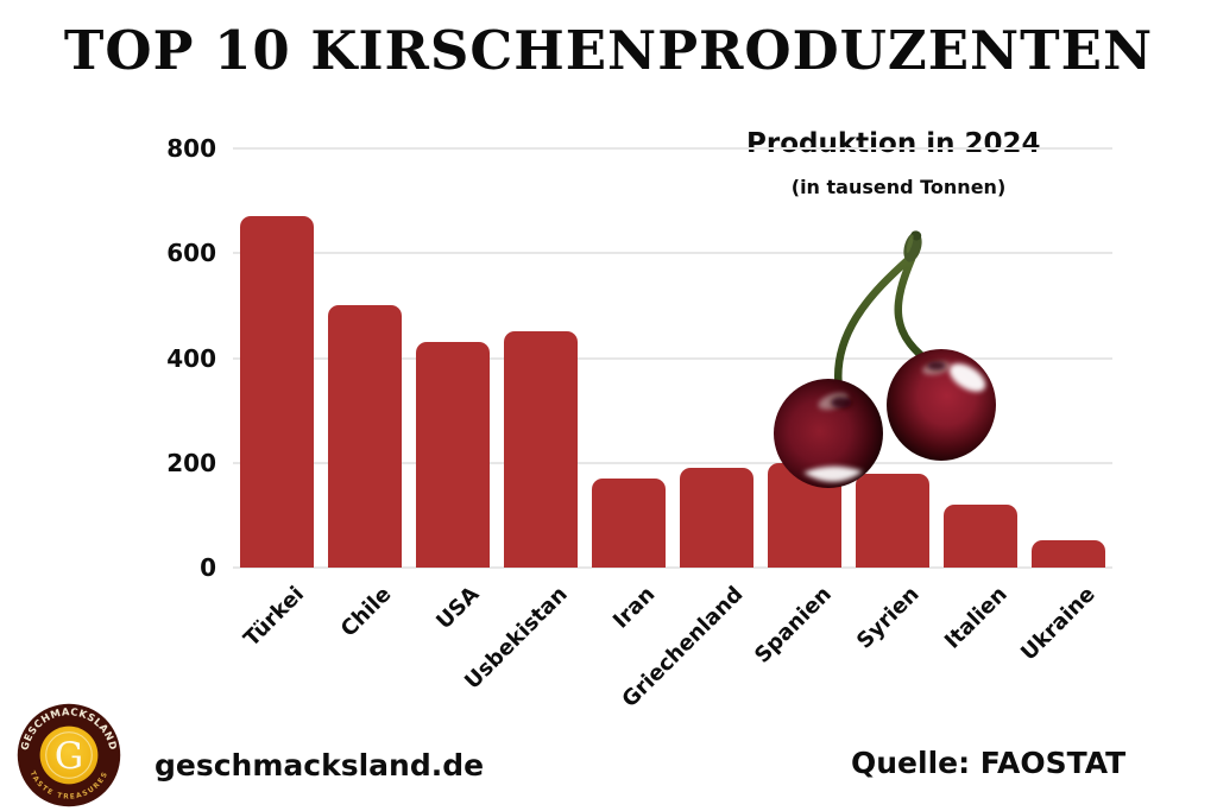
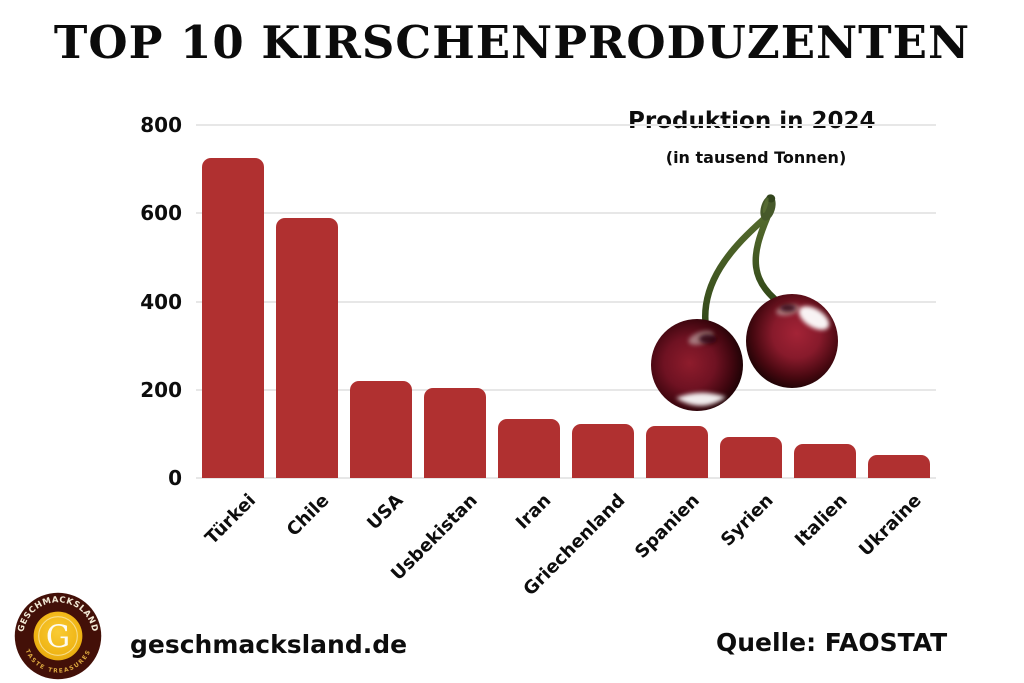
Türkei: 670 -> 720
Chile: 500 -> 590
USA: 430 -> 220
Usbekistan: 450 -> 200
Iran: 170 -> 130
Griechenland: 190 -> 120
Spanien: 200 -> 120
Syrien: 180 -> 90
Italien: 120 -> 80
